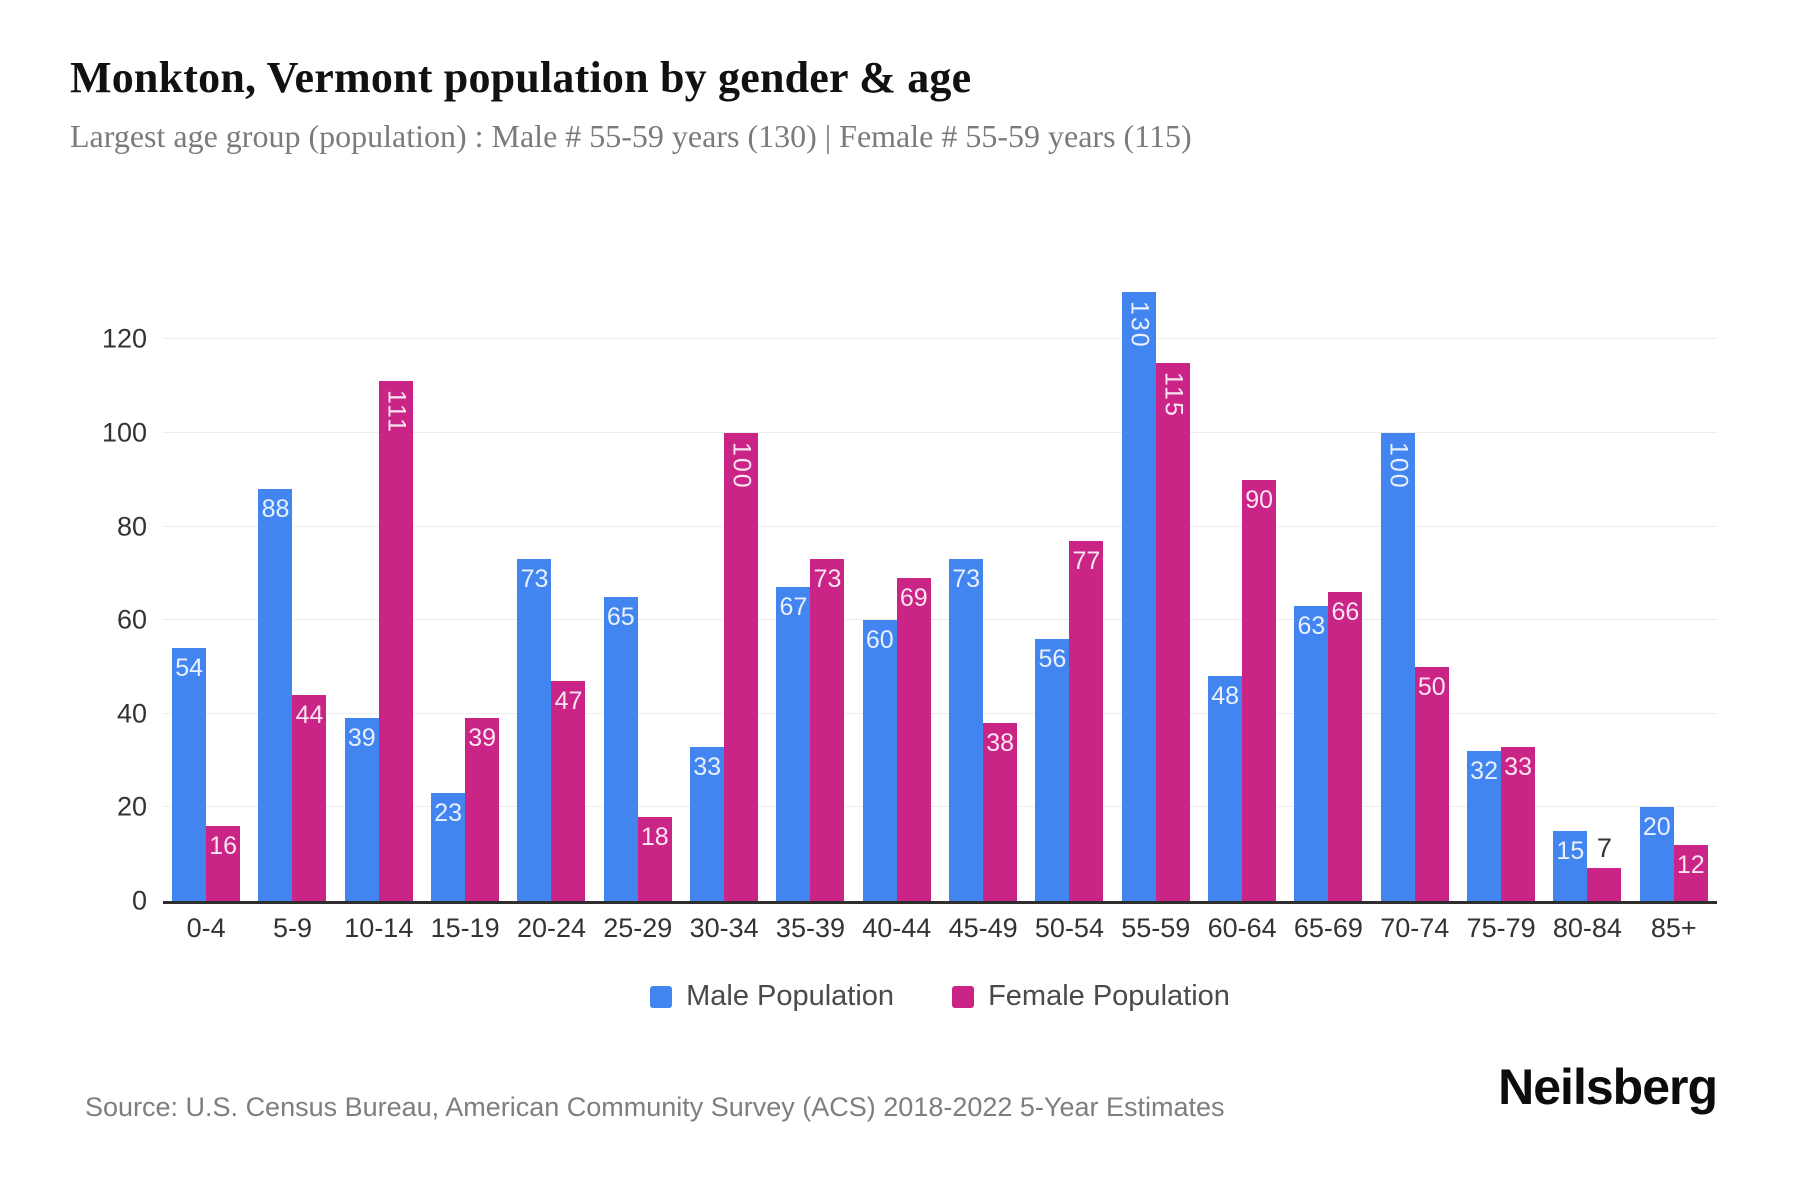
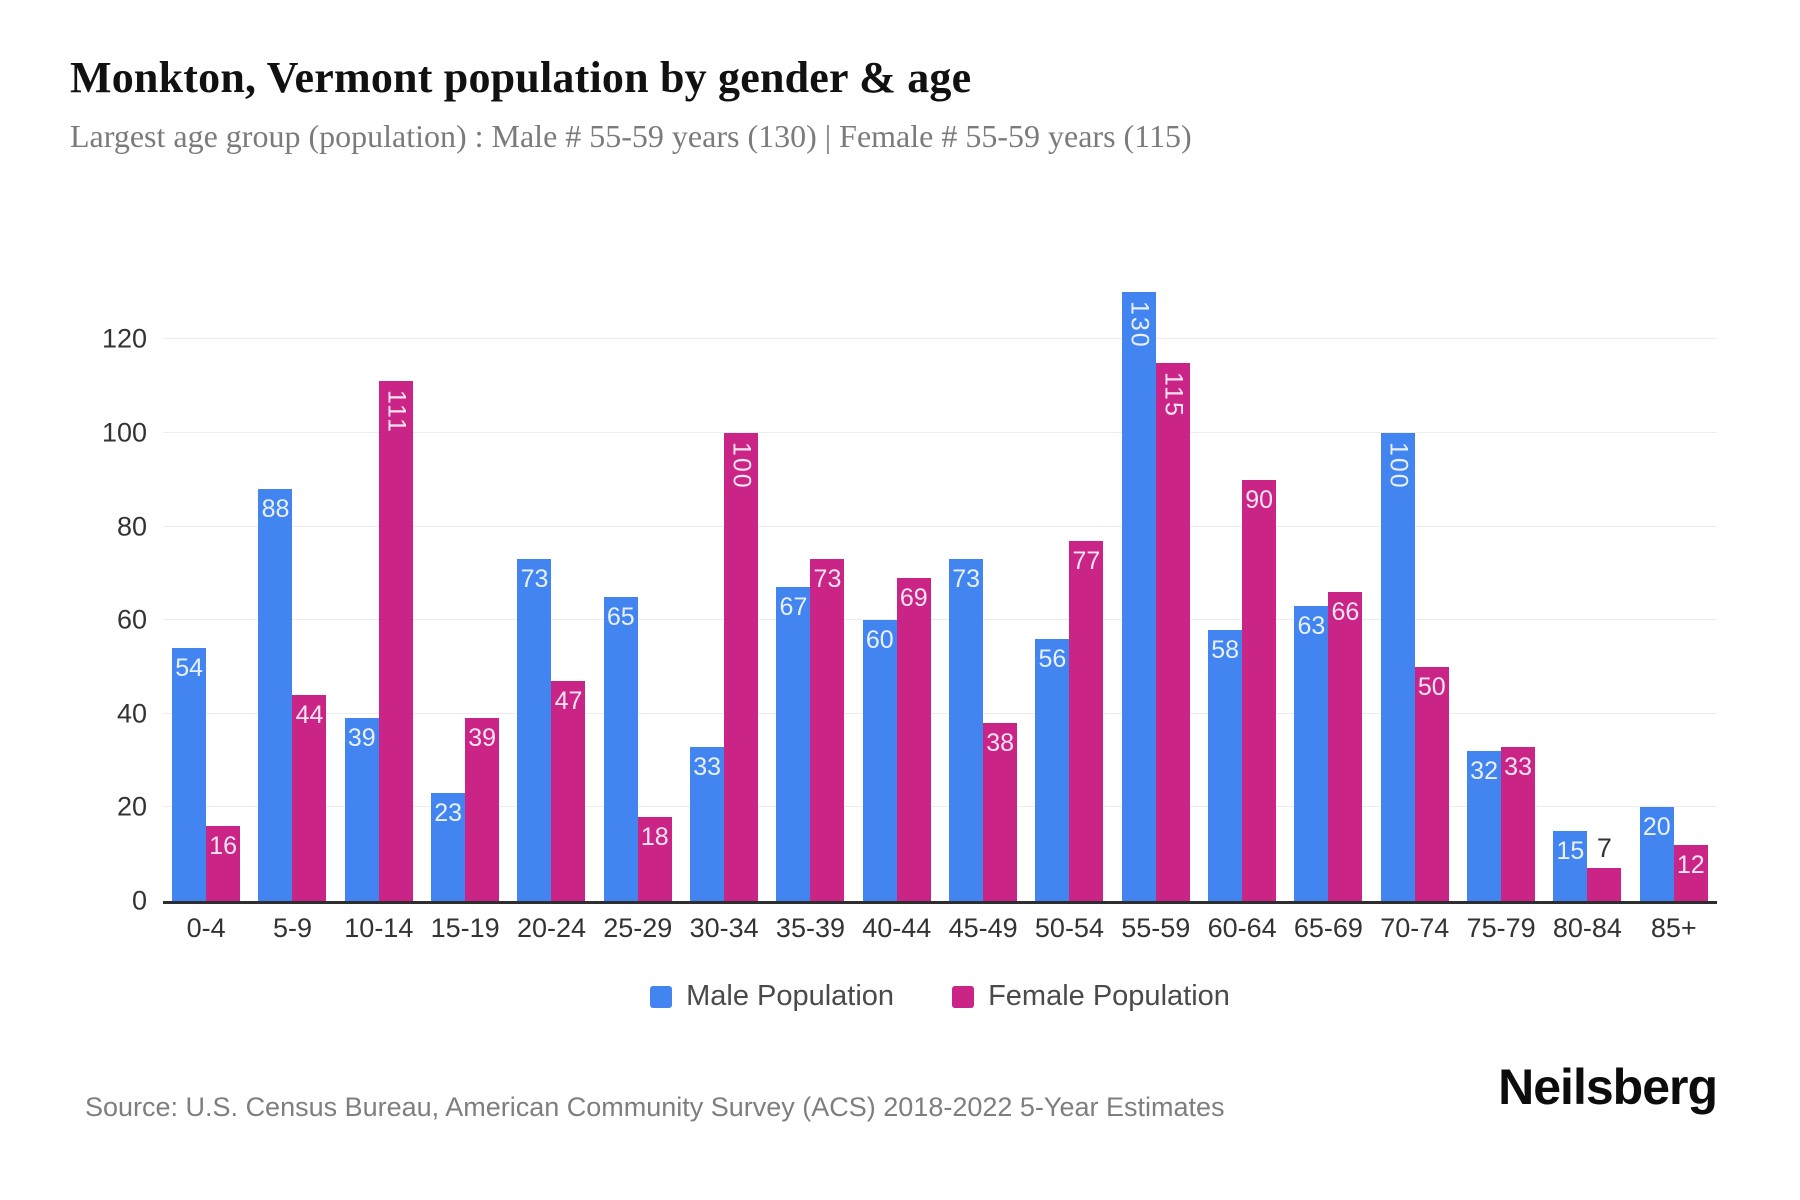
Male Population/60-64: 48 -> 58
